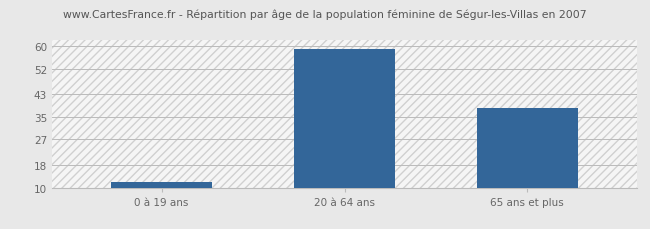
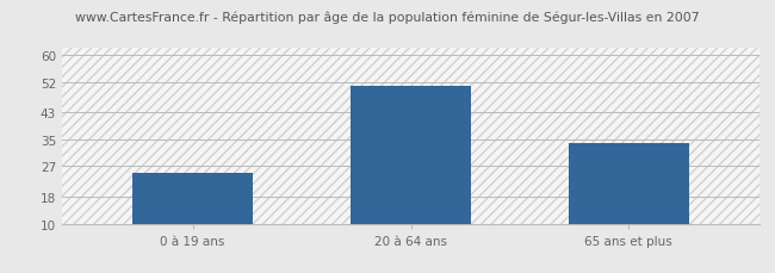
0 à 19 ans: 12 -> 25
20 à 64 ans: 59 -> 51
65 ans et plus: 38 -> 34
